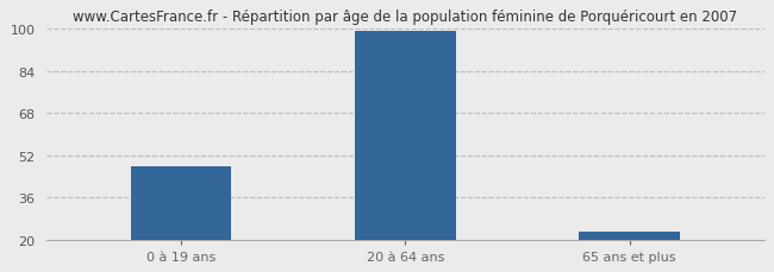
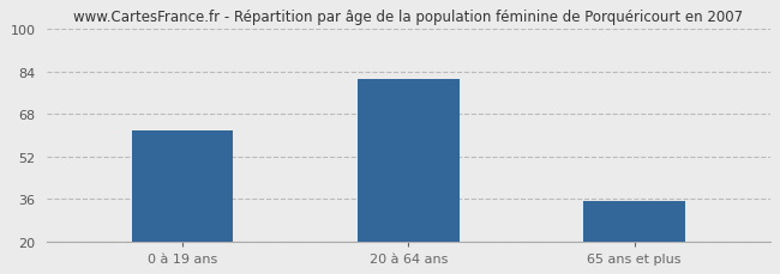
0 à 19 ans: 48 -> 62
20 à 64 ans: 99 -> 81
65 ans et plus: 23 -> 35
